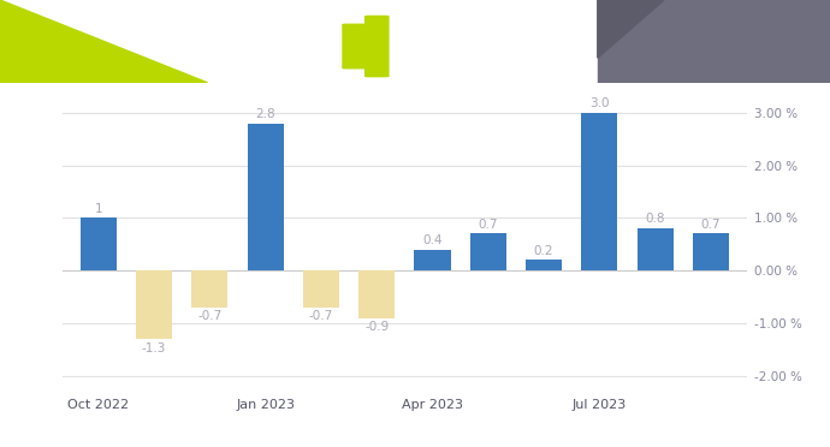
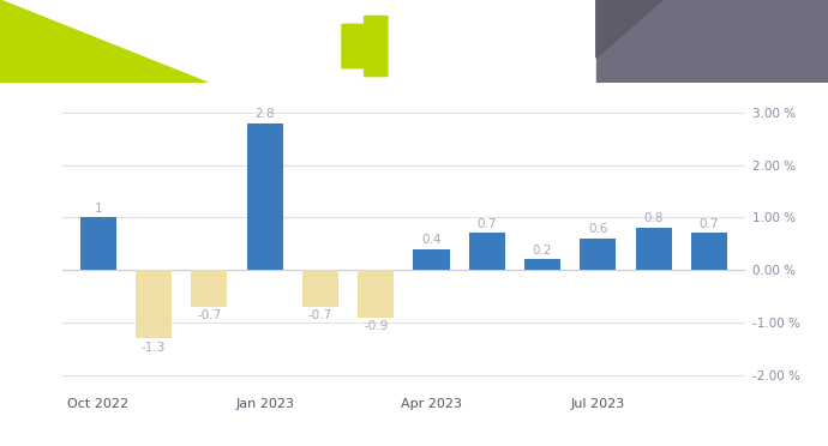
Jul 2023: 3.0 -> 0.6
